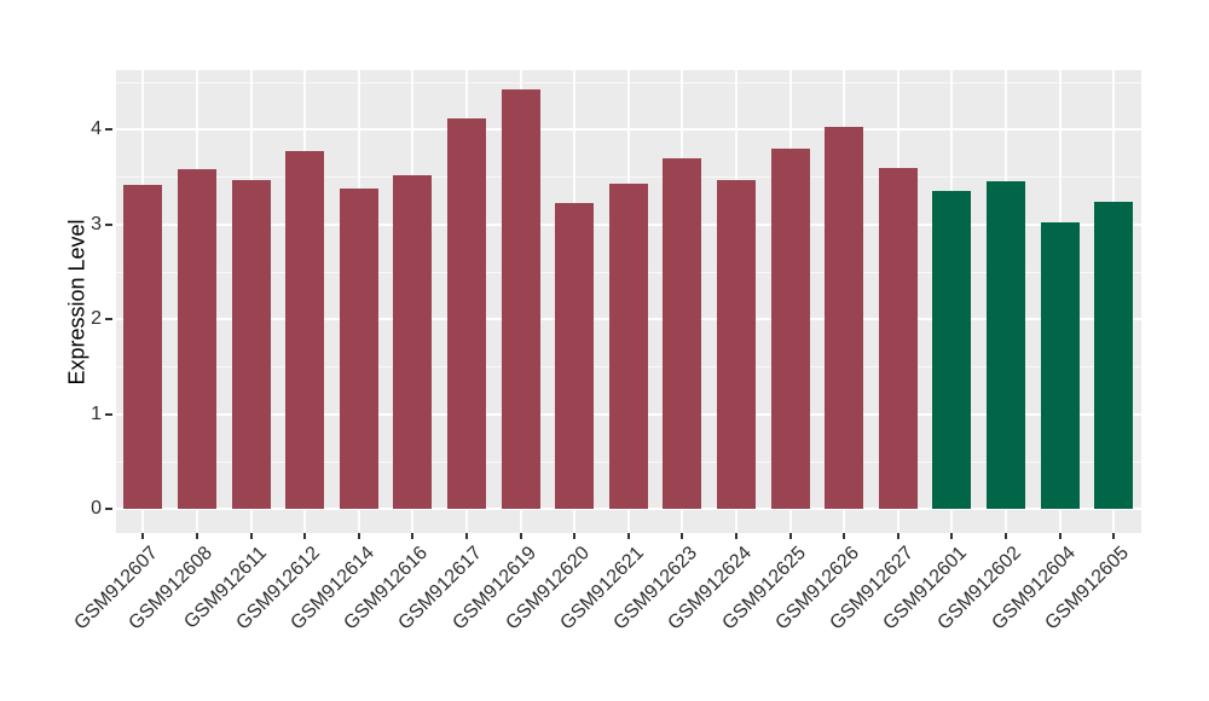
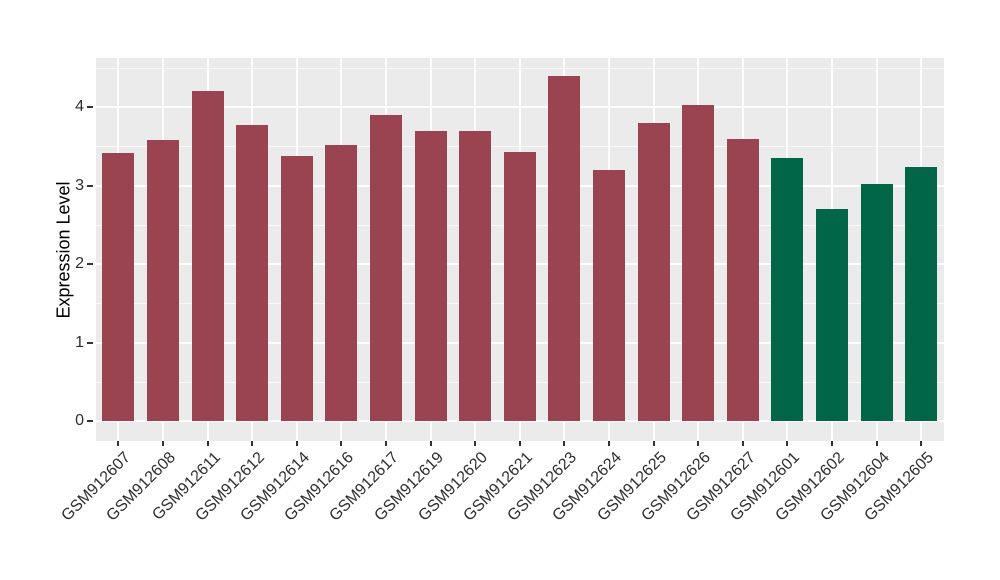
GSM912611: 3.5 -> 4.2
GSM912617: 4.1 -> 3.9
GSM912619: 4.4 -> 3.7
GSM912620: 3.2 -> 3.7
GSM912623: 3.7 -> 4.4
GSM912624: 3.5 -> 3.2
GSM912602: 3.5 -> 2.7
